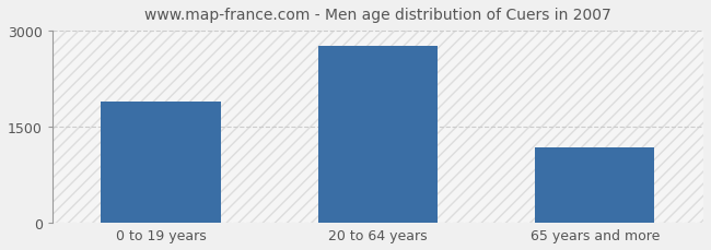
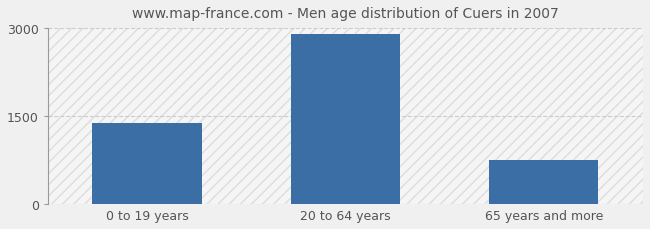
0 to 19 years: 1900 -> 1390
20 to 64 years: 2760 -> 2900
65 years and more: 1180 -> 760
